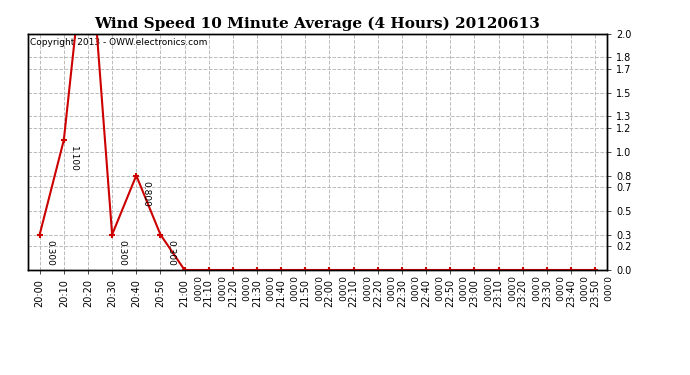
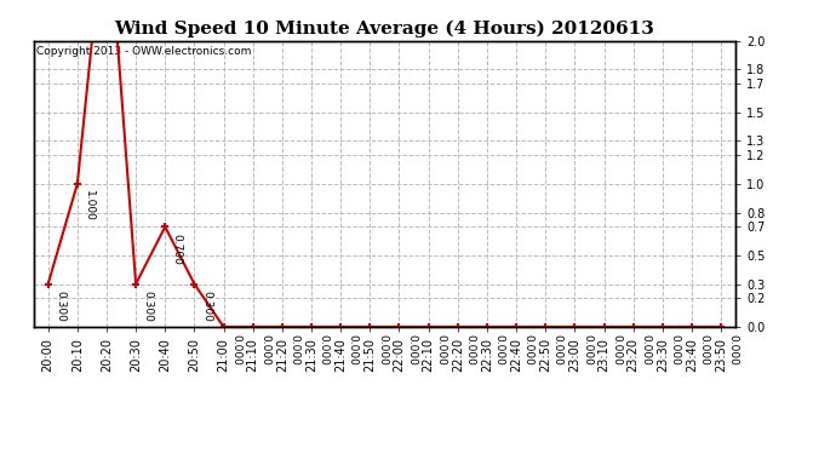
20:10: 1.100 -> 1.000
20:40: 0.800 -> 0.700
